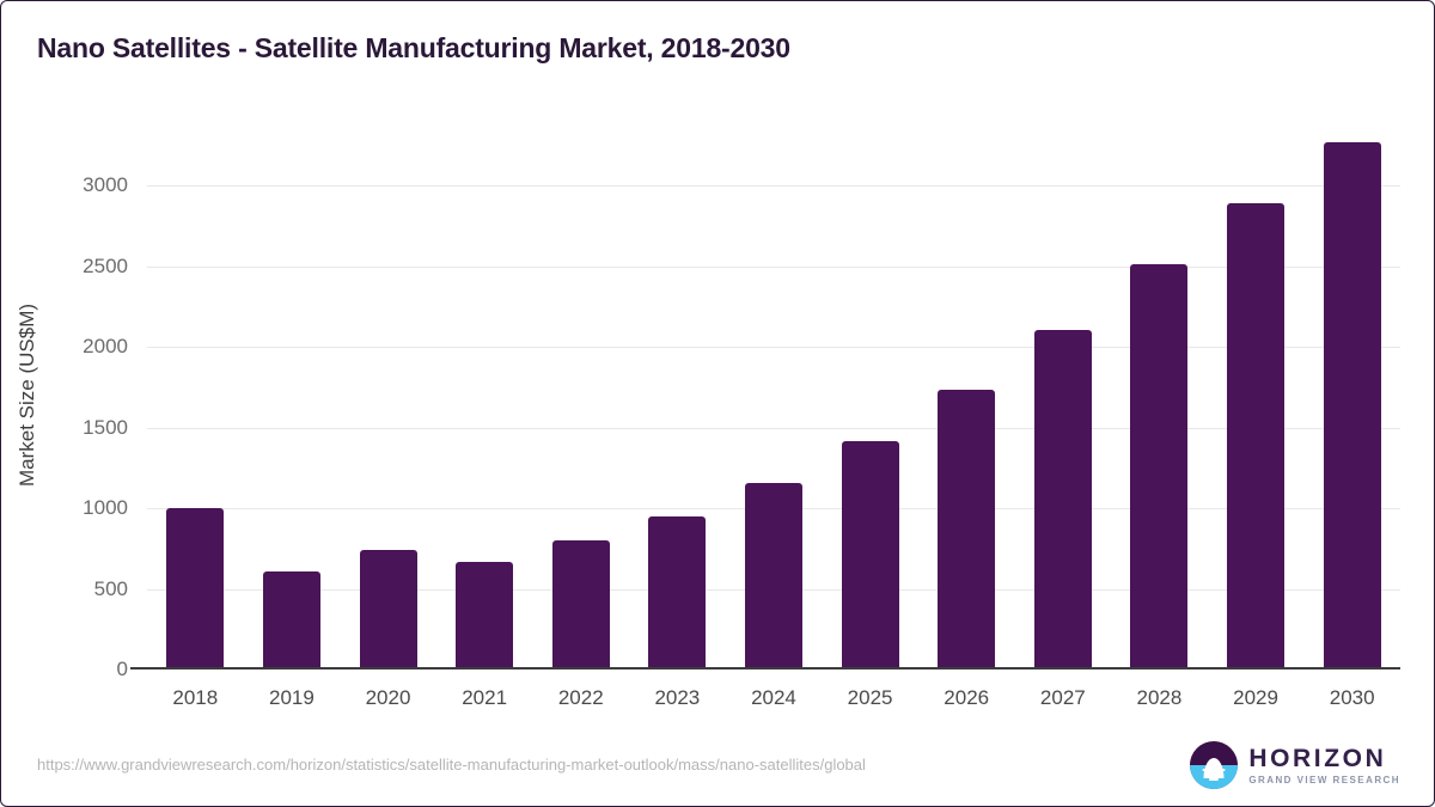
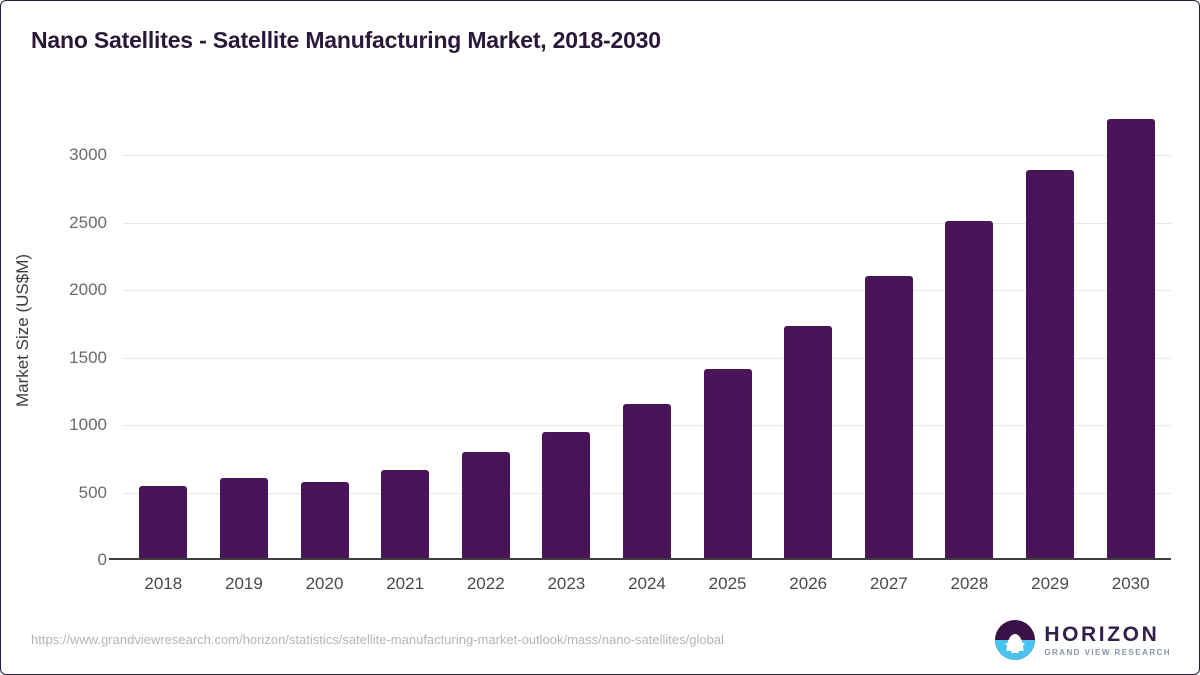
2018: 1000 -> 550
2020: 740 -> 580
